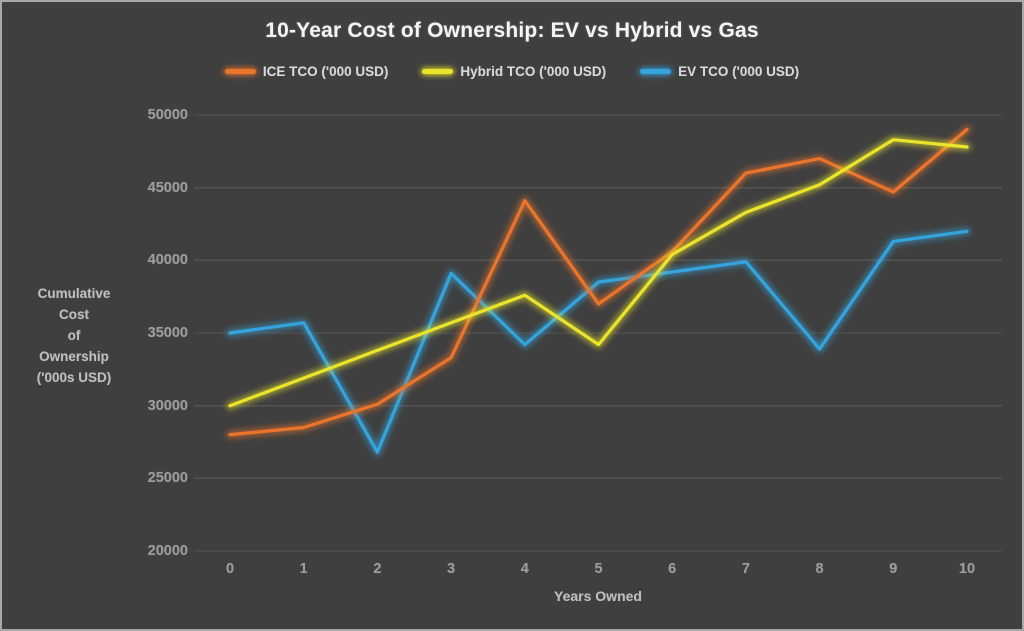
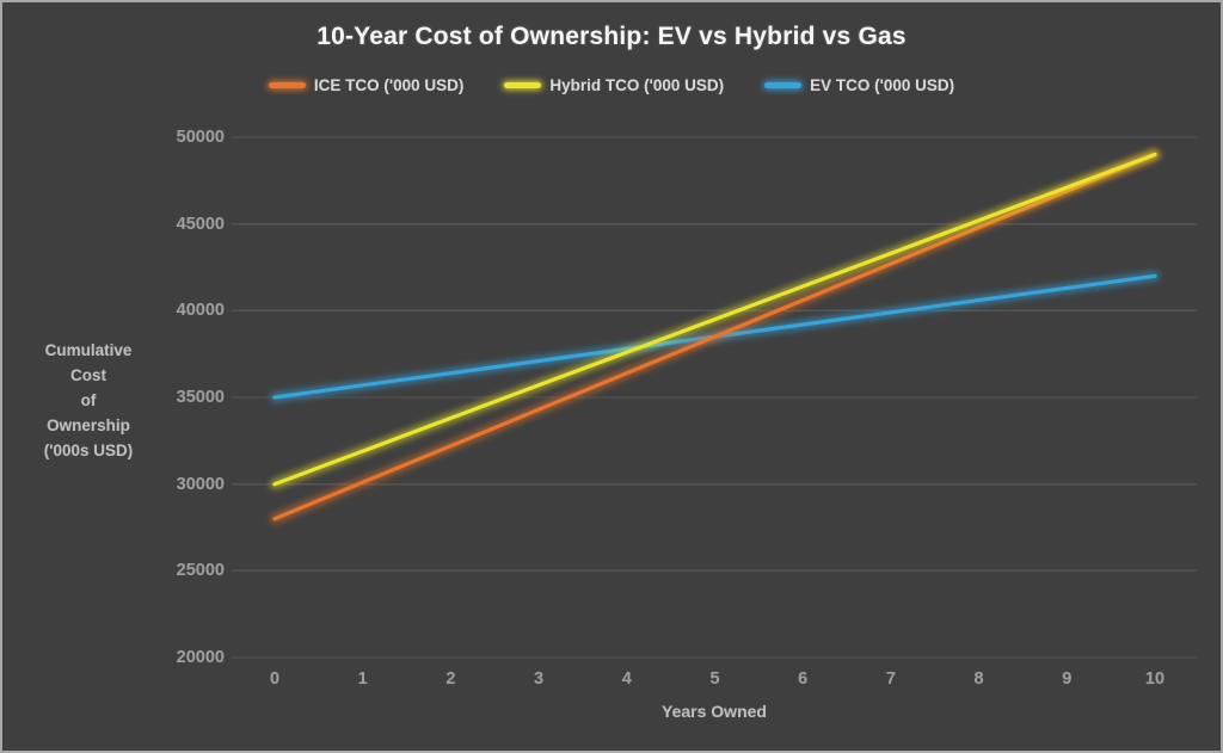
ICE TCO ('000 USD)/1: 28500 -> 30100
ICE TCO ('000 USD)/2: 30100 -> 32200
EV TCO ('000 USD)/2: 26800 -> 36400
ICE TCO ('000 USD)/3: 33300 -> 34300
EV TCO ('000 USD)/3: 39100 -> 37100
ICE TCO ('000 USD)/4: 44100 -> 36400
EV TCO ('000 USD)/4: 34200 -> 37800
ICE TCO ('000 USD)/5: 37000 -> 38500
Hybrid TCO ('000 USD)/5: 34200 -> 39500
Hybrid TCO ('000 USD)/6: 40400 -> 41400
ICE TCO ('000 USD)/7: 46000 -> 42700
ICE TCO ('000 USD)/8: 47000 -> 44800
EV TCO ('000 USD)/8: 33900 -> 40600
ICE TCO ('000 USD)/9: 44700 -> 46900
Hybrid TCO ('000 USD)/9: 48300 -> 47100
Hybrid TCO ('000 USD)/10: 47800 -> 49000
